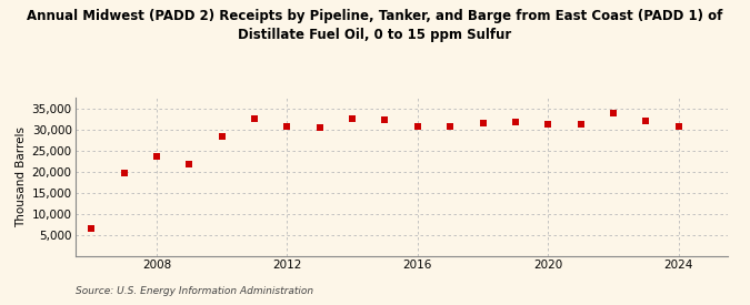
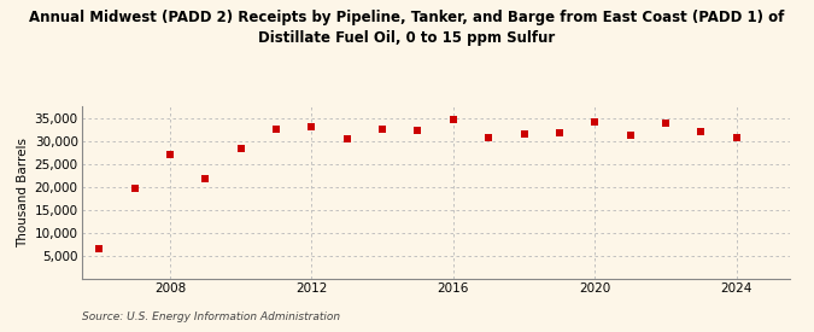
2008: 23,500 -> 27,000
2012: 30,600 -> 33,000
2016: 30,700 -> 34,500
2020: 31,300 -> 34,000
